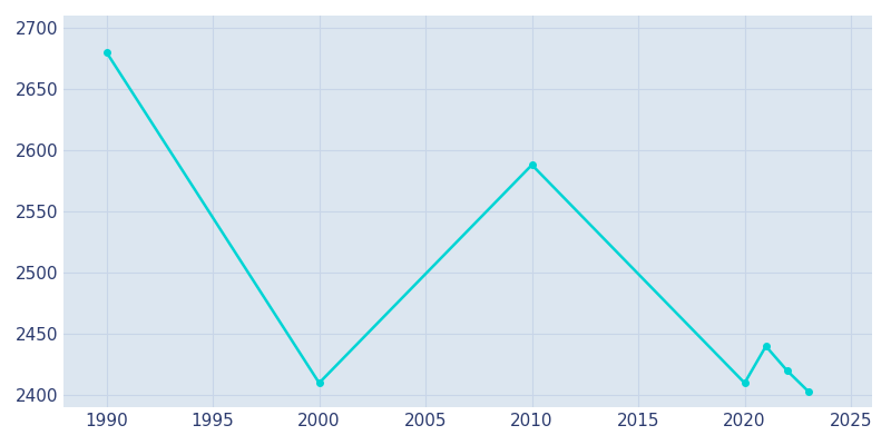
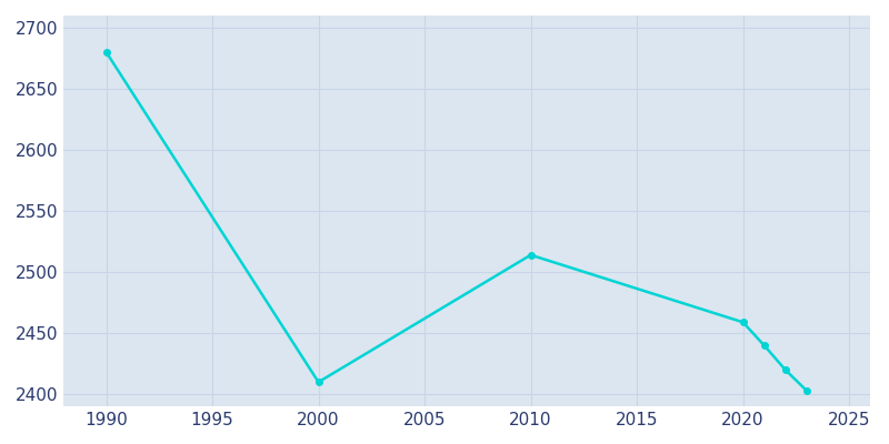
2010: 2588 -> 2514
2020: 2410 -> 2459
